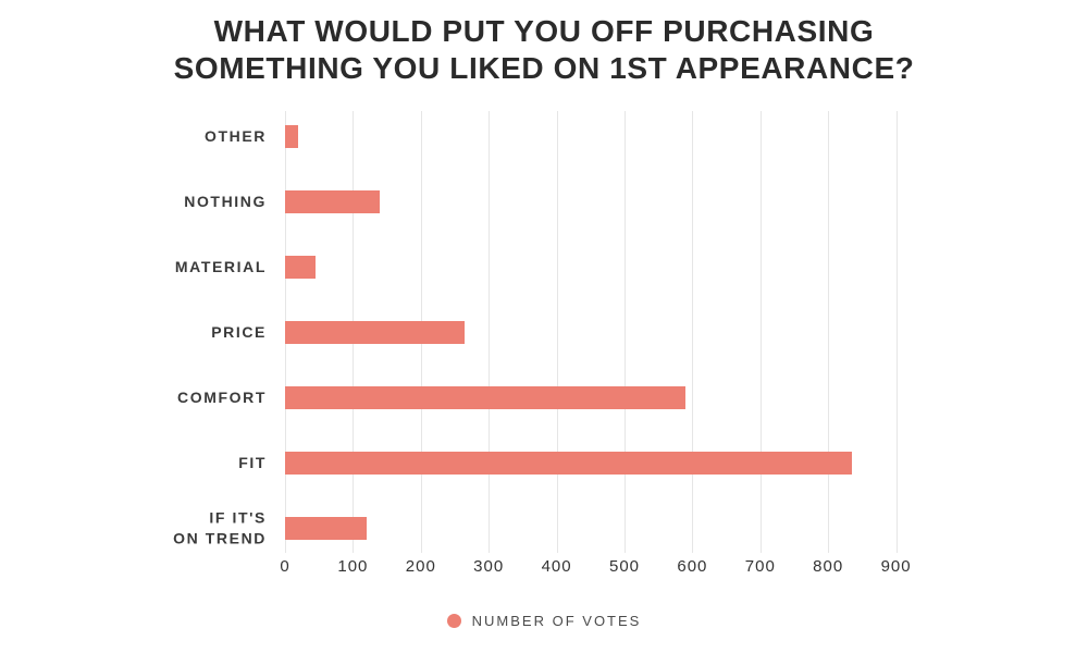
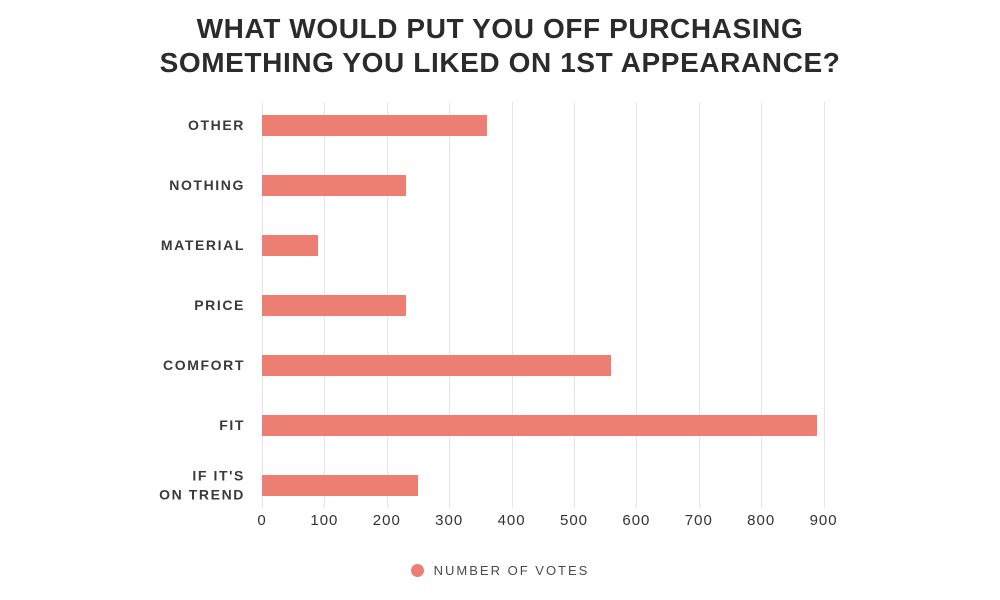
OTHER: 20 -> 360
NOTHING: 140 -> 230
MATERIAL: 40 -> 90
PRICE: 260 -> 230
COMFORT: 590 -> 560
FIT: 840 -> 890
IF IT'S ON TREND: 120 -> 250
